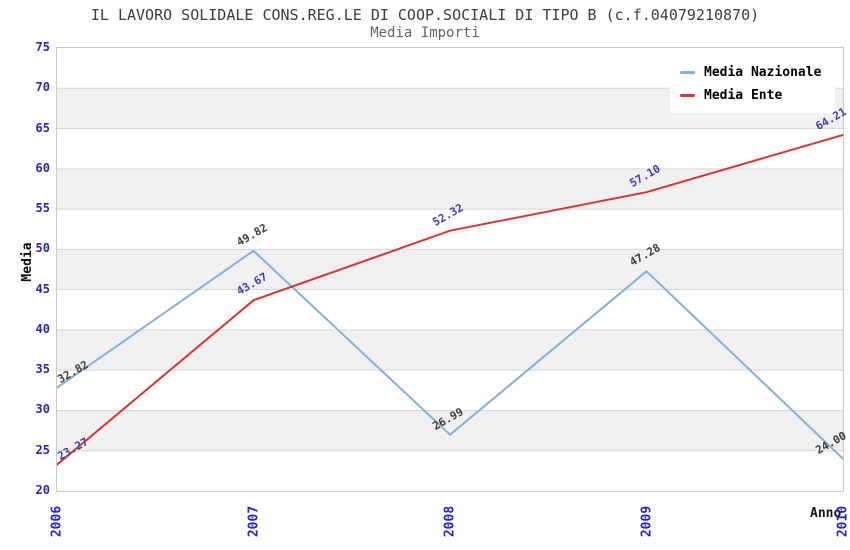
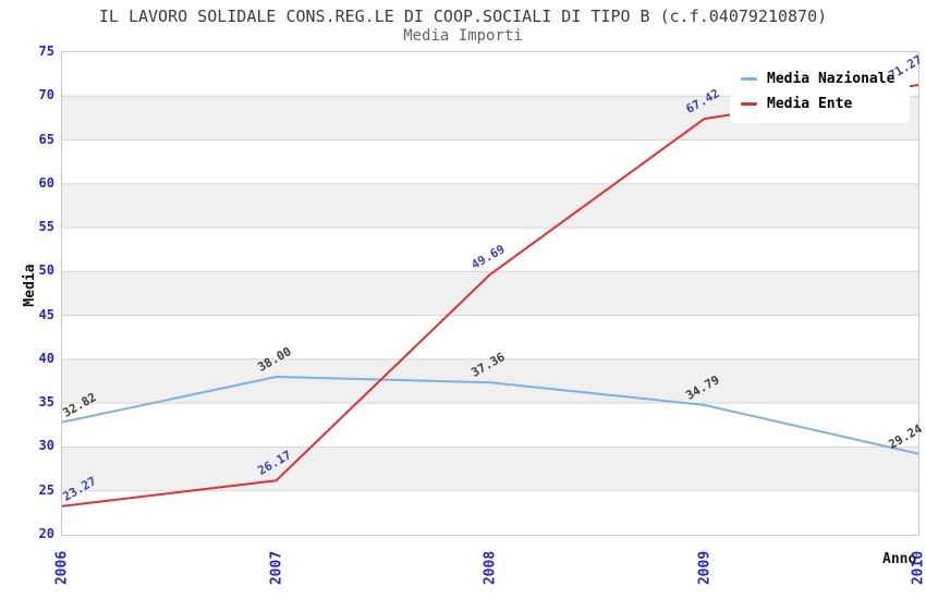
Media Nazionale/2007: 49.82 -> 38.00
Media Ente/2007: 43.67 -> 26.17
Media Nazionale/2008: 26.99 -> 37.36
Media Ente/2008: 52.32 -> 49.69
Media Nazionale/2009: 47.28 -> 34.79
Media Ente/2009: 57.10 -> 67.42
Media Nazionale/2010: 24.00 -> 29.24
Media Ente/2010: 64.21 -> 71.27
